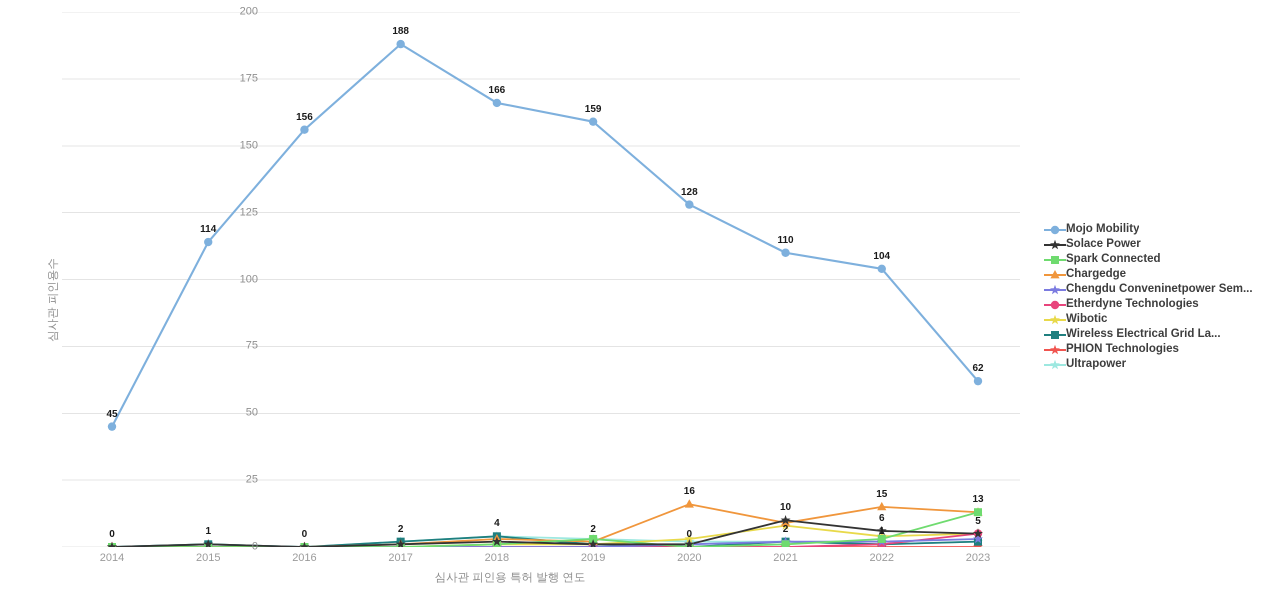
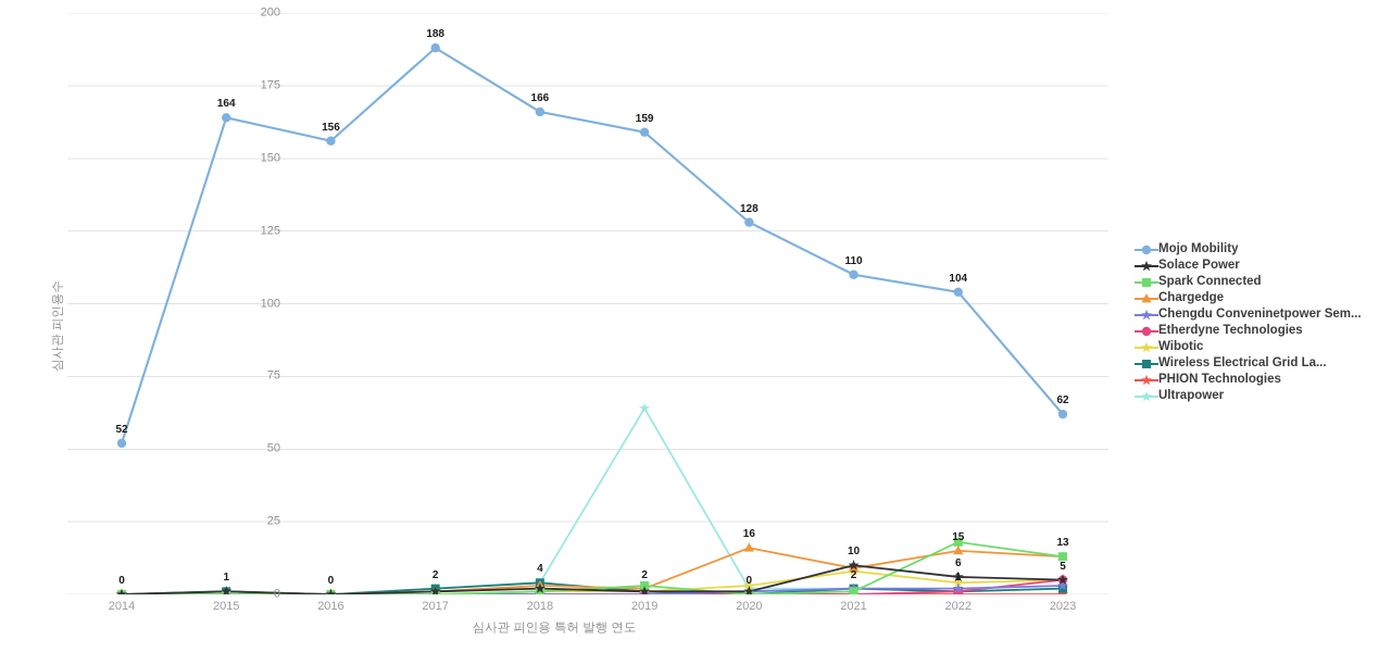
Mojo Mobility/2014: 45 -> 52
Mojo Mobility/2015: 114 -> 164
Ultrapower/2019: 3 -> 64
Spark Connected/2022: 3 -> 18
